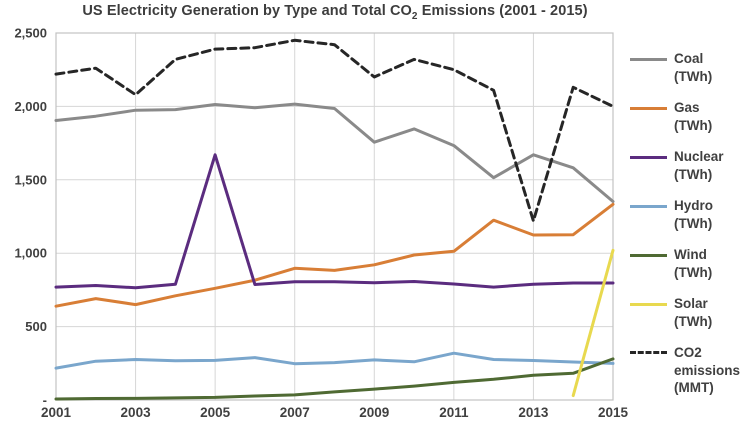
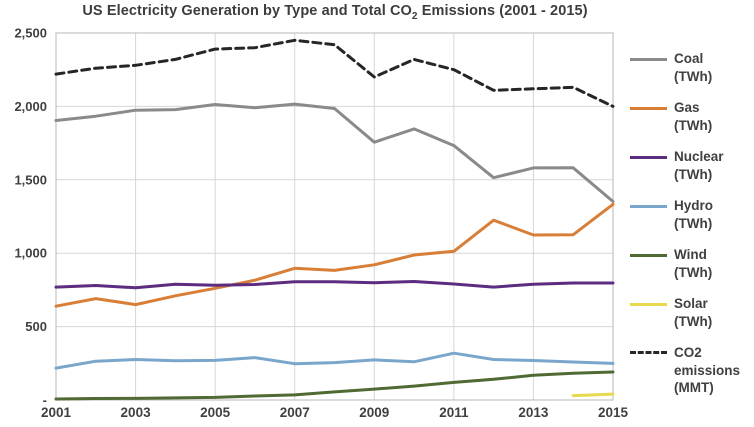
CO2 emissions/2003: 2080 -> 2280
Nuclear/2005: 1670 -> 780
Coal/2013: 1670 -> 1580
CO2 emissions/2013: 1220 -> 2120
Wind/2015: 280 -> 190
Solar/2015: 1020 -> 40
